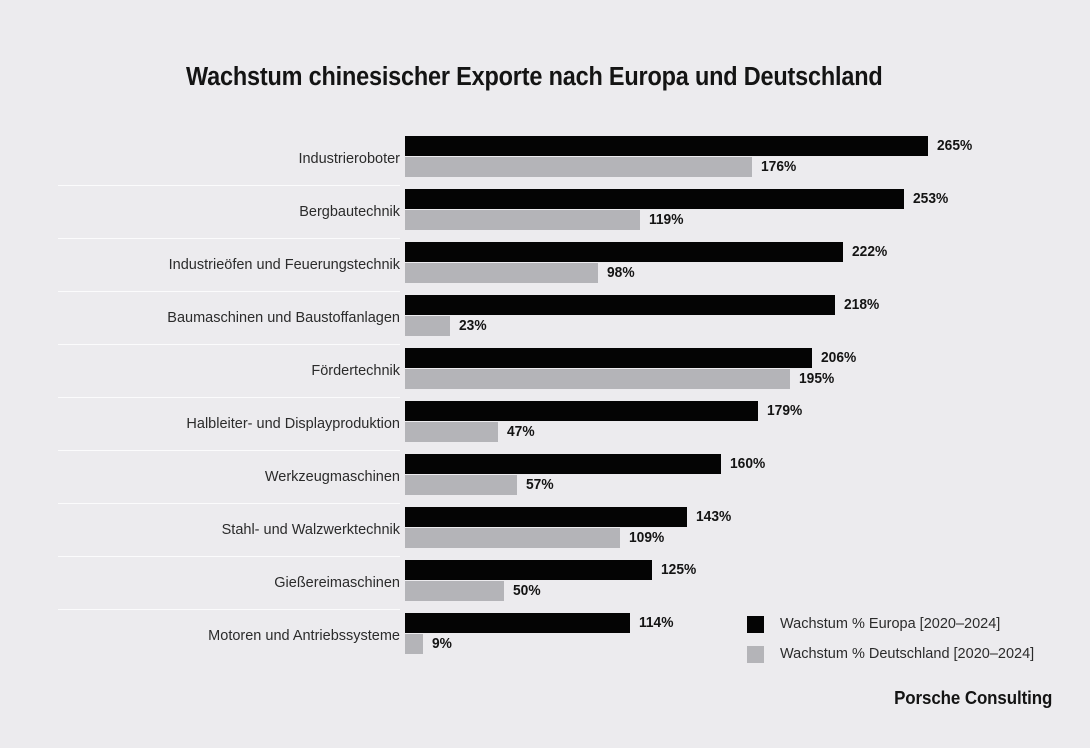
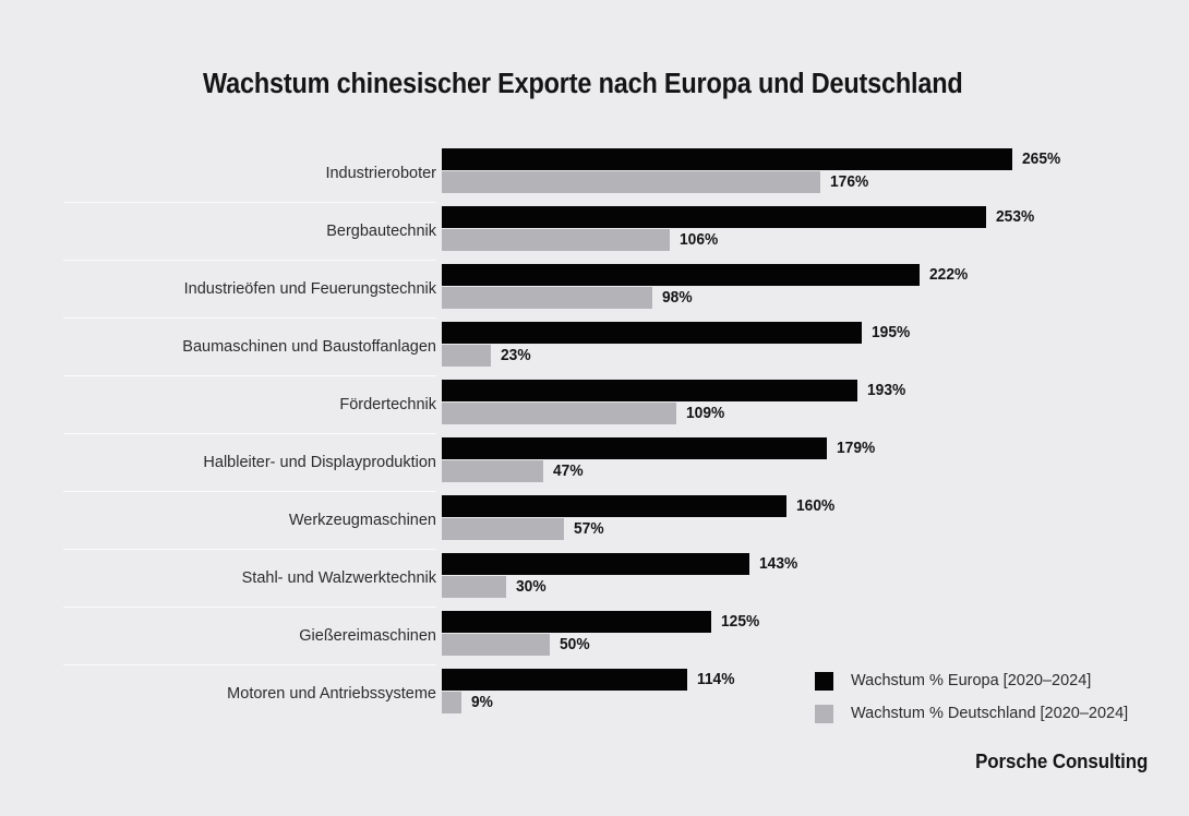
Wachstum % Deutschland [2020–2024]/Bergbautechnik: 119% -> 106%
Wachstum % Europa [2020–2024]/Baumaschinen und Baustoffanlagen: 218% -> 195%
Wachstum % Europa [2020–2024]/Fördertechnik: 206% -> 193%
Wachstum % Deutschland [2020–2024]/Fördertechnik: 195% -> 109%
Wachstum % Deutschland [2020–2024]/Stahl- und Walzwerktechnik: 109% -> 30%
